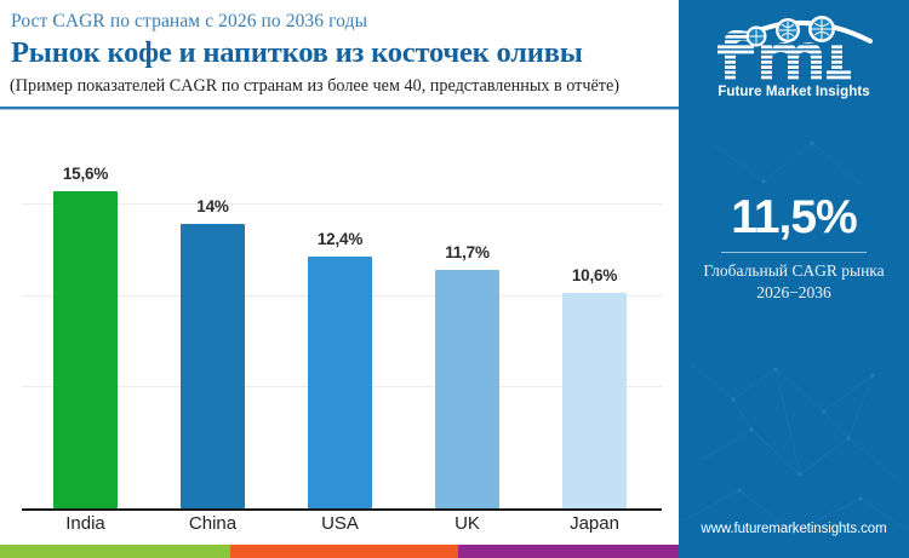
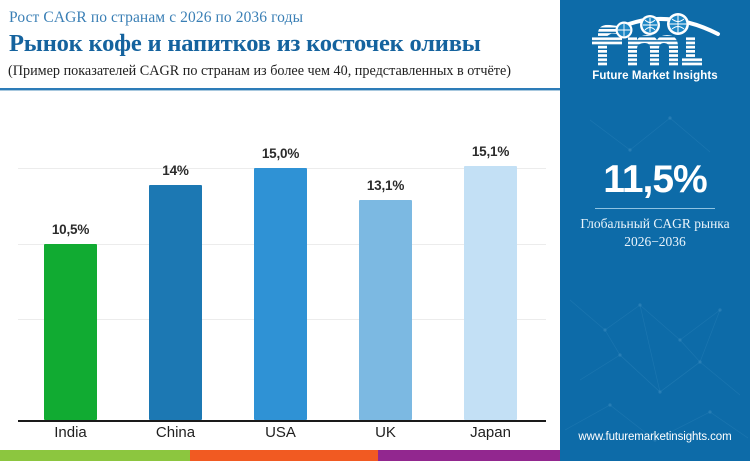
India: 15,6% -> 10,5%
USA: 12,4% -> 15,0%
UK: 11,7% -> 13,1%
Japan: 10,6% -> 15,1%
